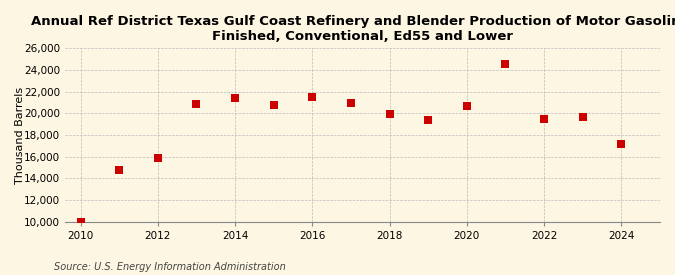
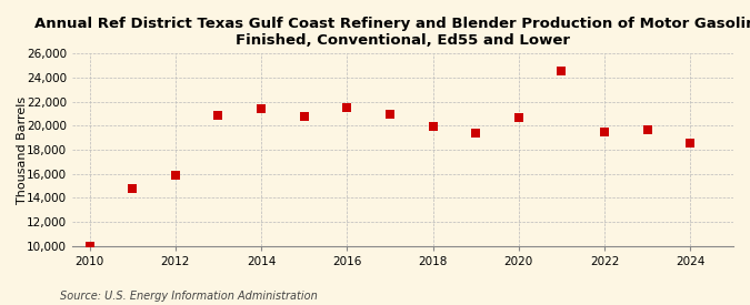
2024: 17,200 -> 18,600
